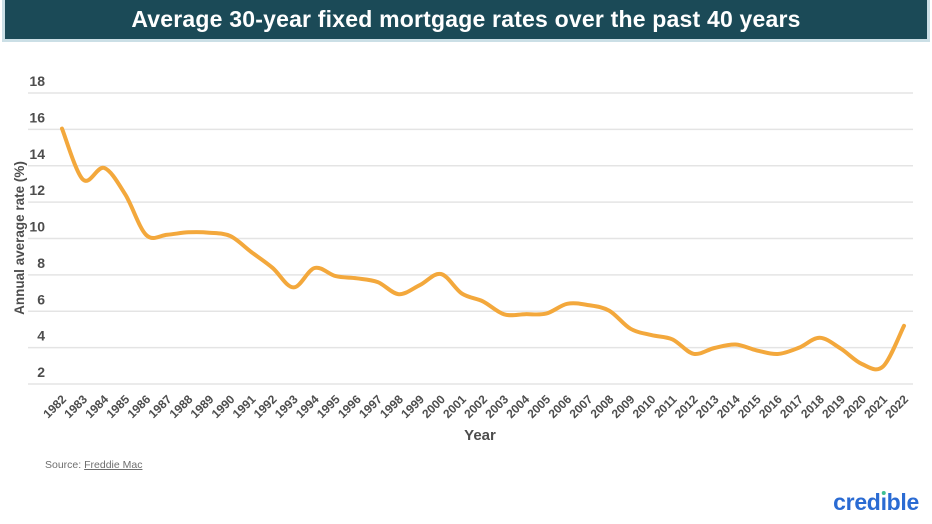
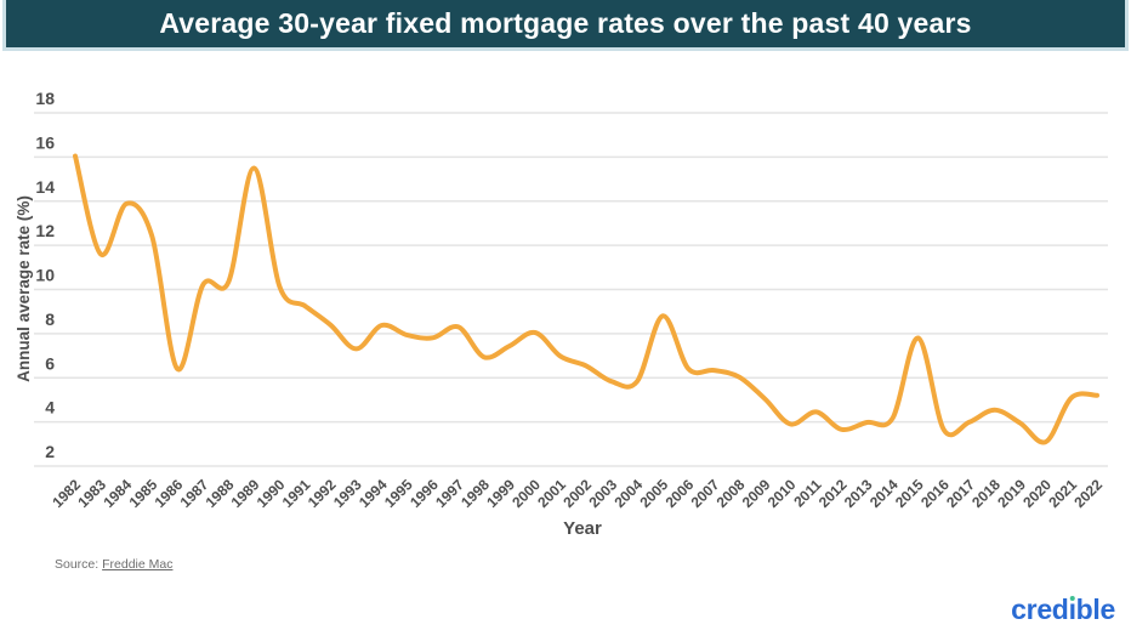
1983: 13.2 -> 11.6
1986: 10.2 -> 6.4
1989: 10.3 -> 15.5
1997: 7.6 -> 8.3
2005: 5.9 -> 8.8
2010: 4.7 -> 3.9
2015: 3.9 -> 7.8
2021: 3.0 -> 5.1
